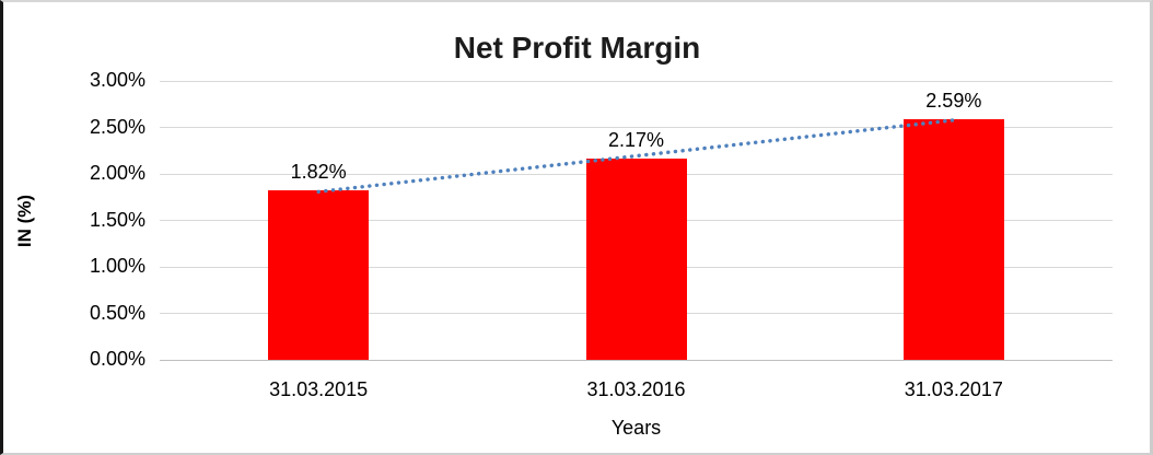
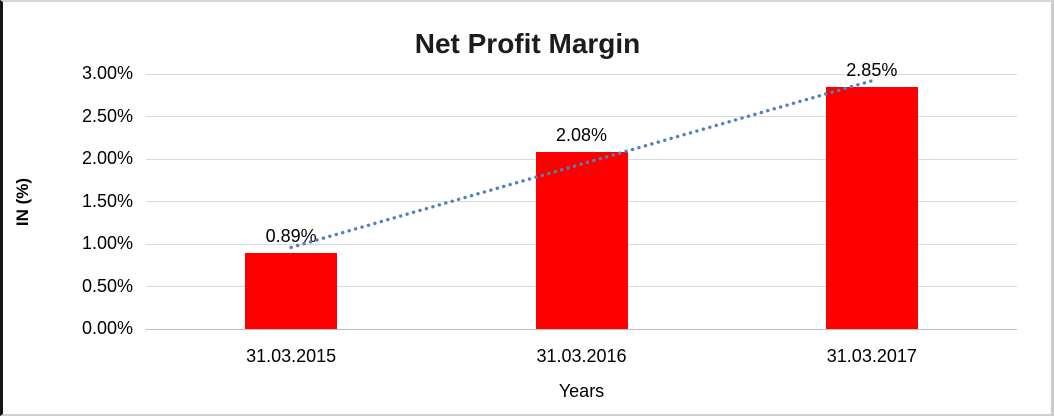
31.03.2015: 1.82% -> 0.89%
31.03.2016: 2.17% -> 2.08%
31.03.2017: 2.59% -> 2.85%
